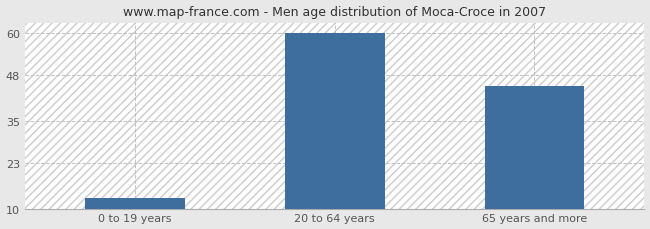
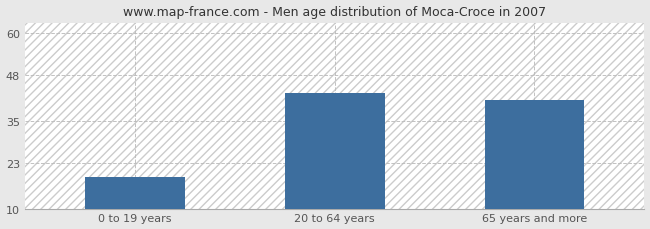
0 to 19 years: 13 -> 19
20 to 64 years: 60 -> 43
65 years and more: 45 -> 41
